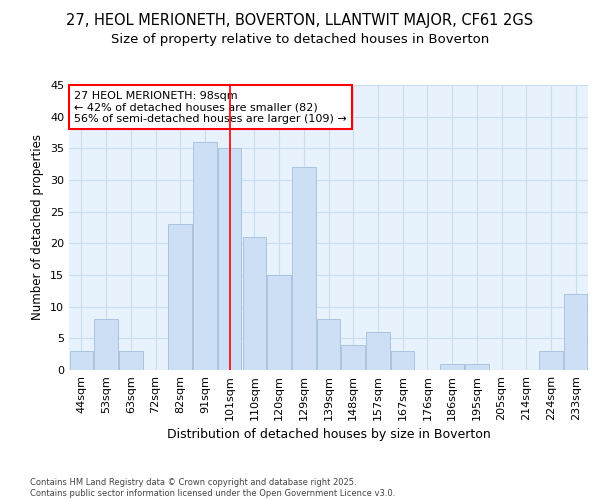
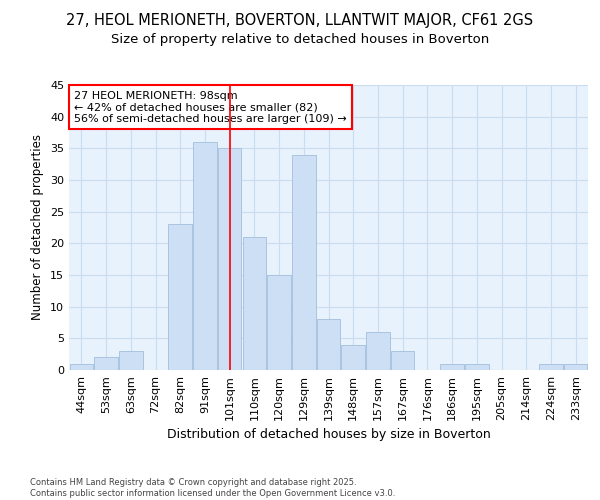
44sqm: 3 -> 1
53sqm: 8 -> 2
129sqm: 32 -> 34
224sqm: 3 -> 1
233sqm: 12 -> 1
